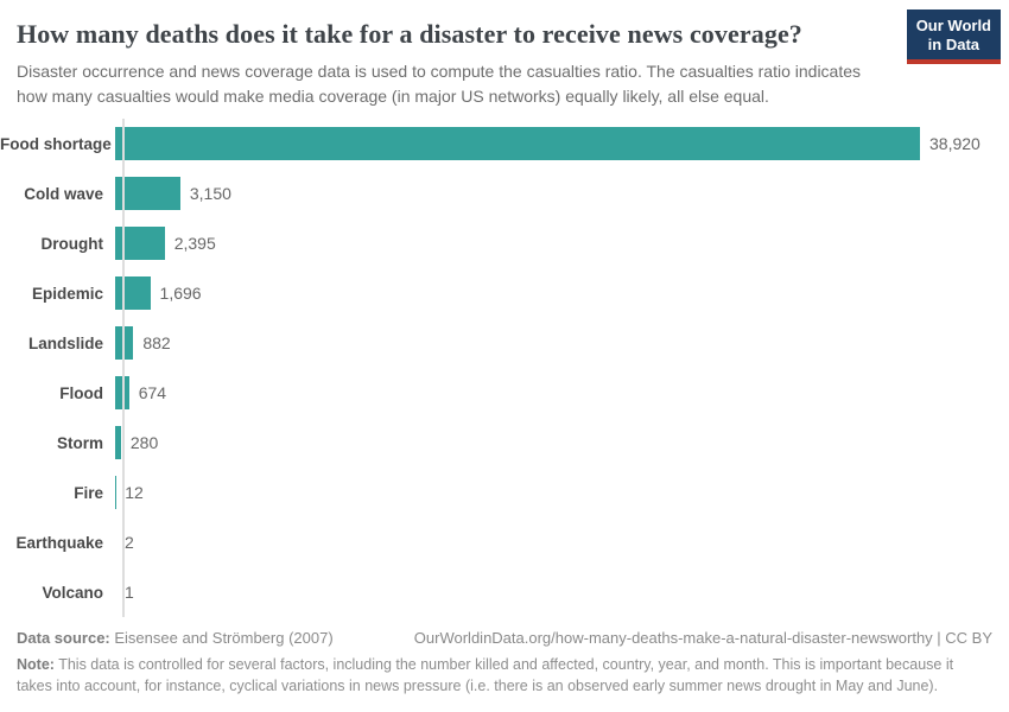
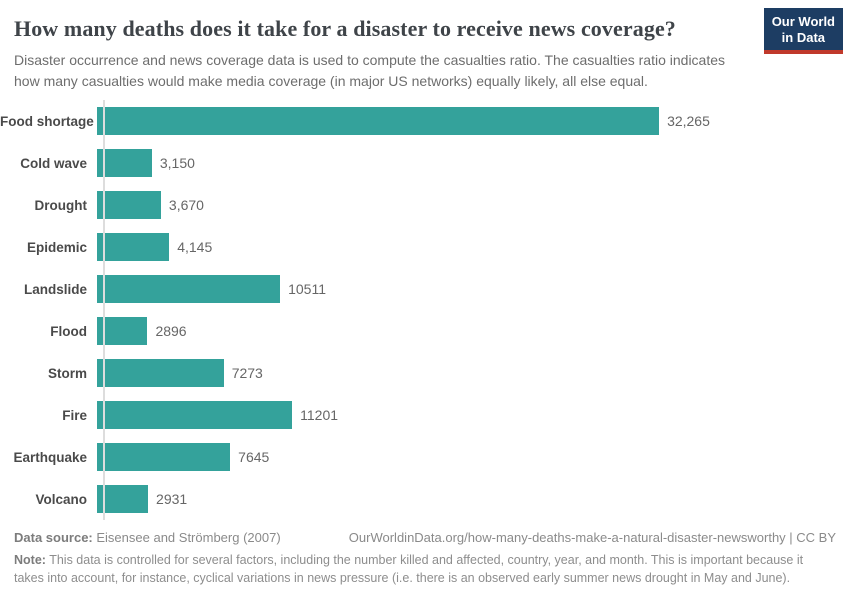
Food shortage: 38,920 -> 32,265
Drought: 2,395 -> 3,670
Epidemic: 1,696 -> 4,145
Landslide: 882 -> 10511
Flood: 674 -> 2896
Storm: 280 -> 7273
Fire: 12 -> 11201
Earthquake: 2 -> 7645
Volcano: 1 -> 2931
